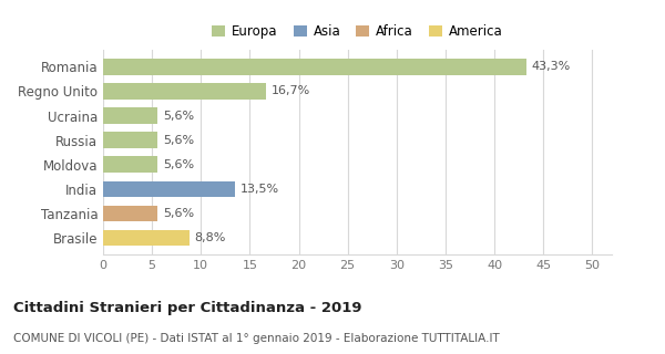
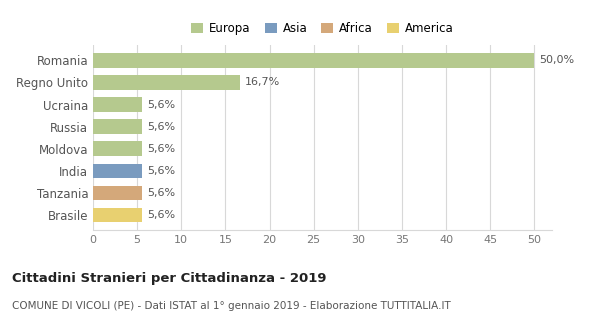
Romania: 43,3% -> 50,0%
India: 13,5% -> 5,6%
Brasile: 8,8% -> 5,6%
